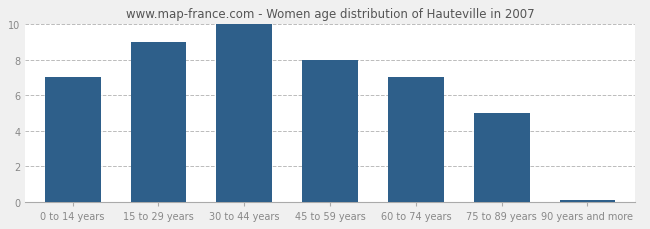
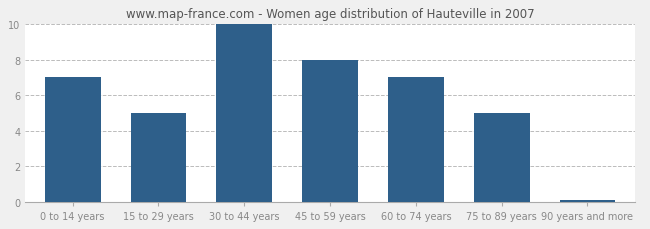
15 to 29 years: 9.0 -> 5.0
